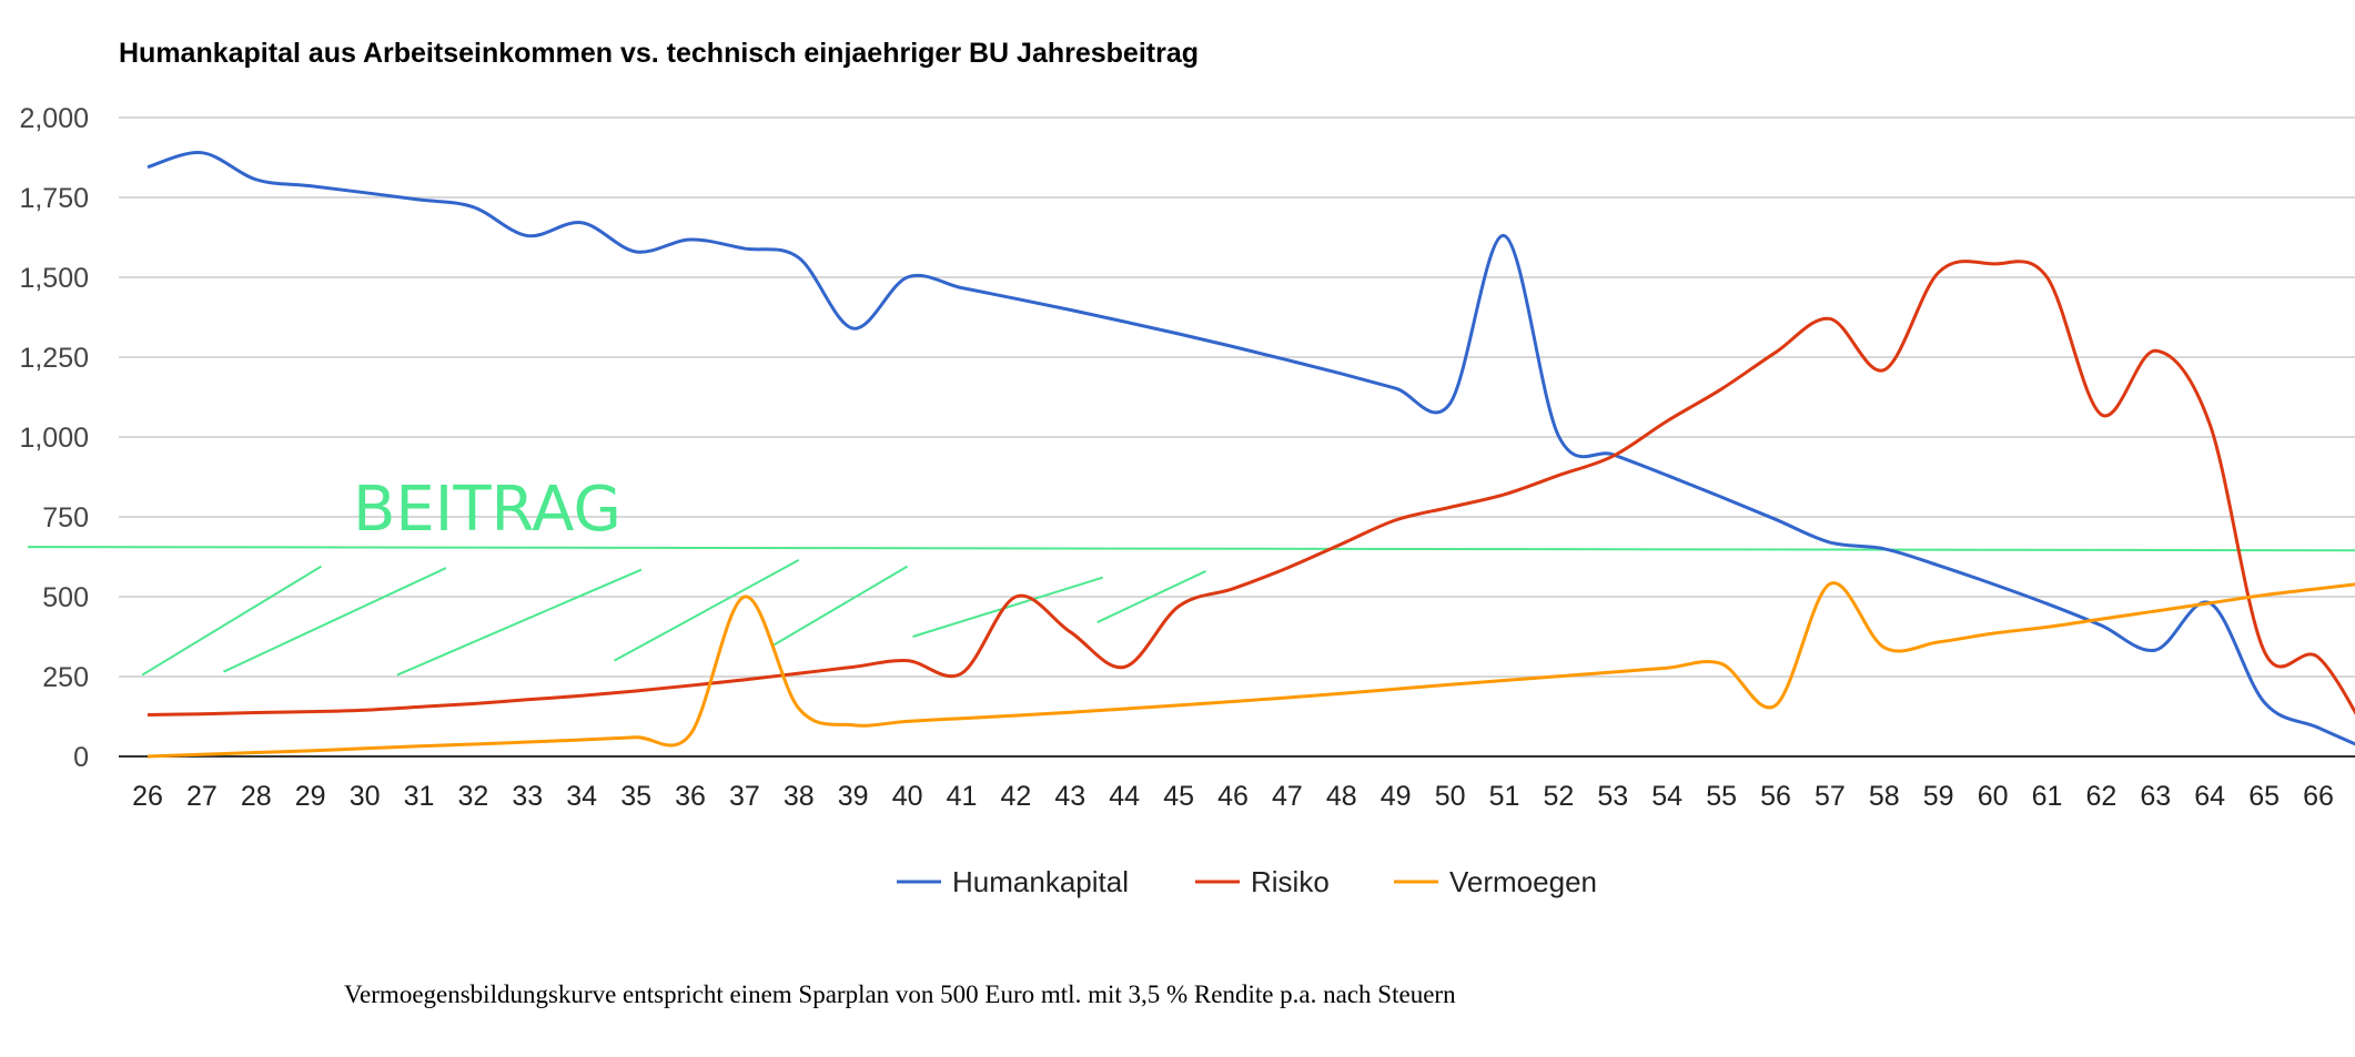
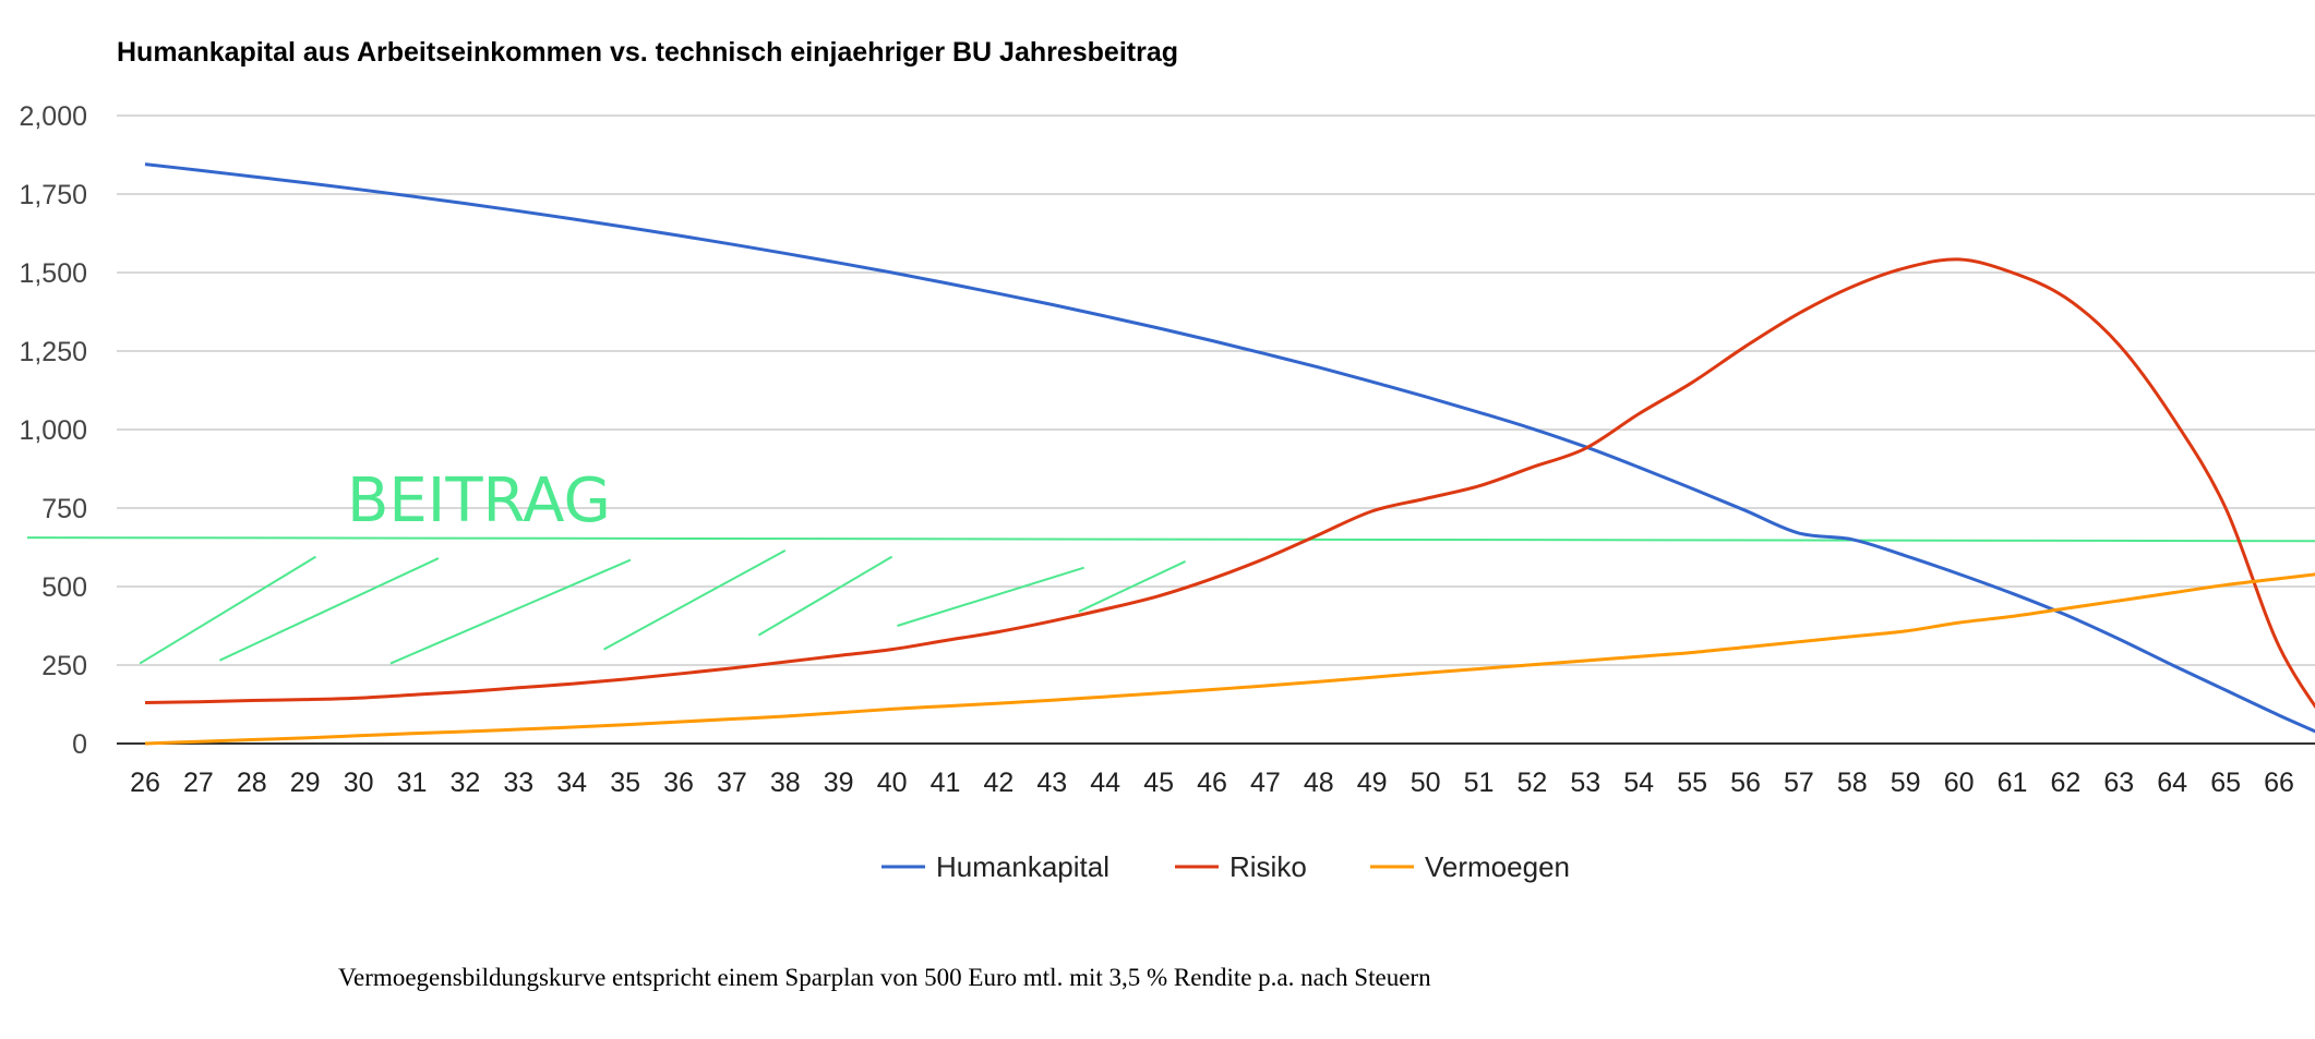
Humankapital/27: 1890 -> 1830
Humankapital/33: 1630 -> 1700
Humankapital/35: 1580 -> 1640
Vermoegen/37: 500 -> 80
Vermoegen/38: 150 -> 90
Humankapital/39: 1340 -> 1530
Risiko/41: 260 -> 330
Risiko/42: 500 -> 360
Risiko/44: 280 -> 430
Humankapital/51: 1630 -> 1060
Vermoegen/56: 160 -> 310
Vermoegen/57: 540 -> 320
Risiko/58: 1210 -> 1460
Risiko/62: 1070 -> 1420
Humankapital/64: 480 -> 250
Risiko/65: 330 -> 750
